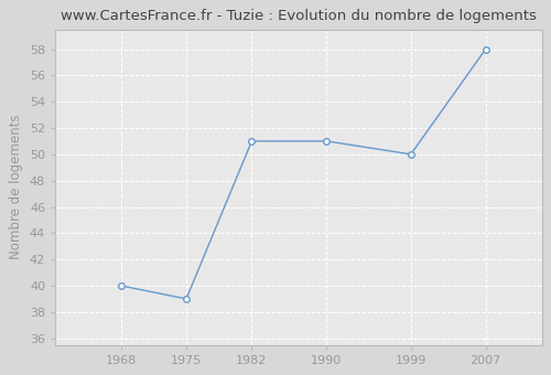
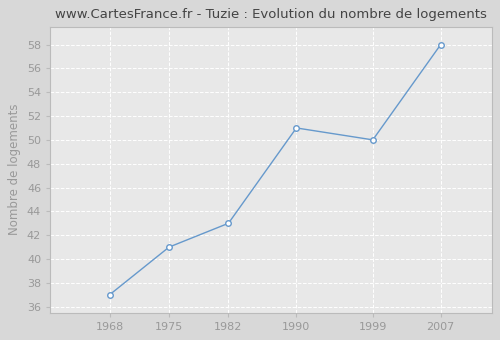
1968: 40 -> 37
1975: 39 -> 41
1982: 51 -> 43
